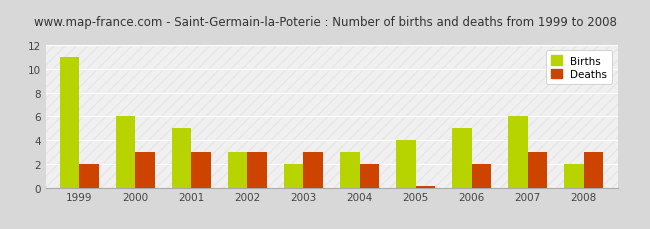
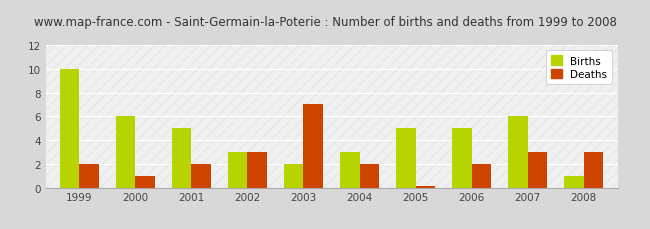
Births/1999: 11 -> 10
Deaths/2000: 3.0 -> 1.0
Deaths/2001: 3.0 -> 2.0
Deaths/2003: 3.0 -> 7.0
Births/2005: 4 -> 5
Births/2008: 2 -> 1
